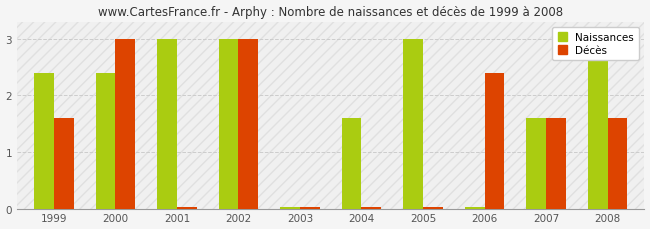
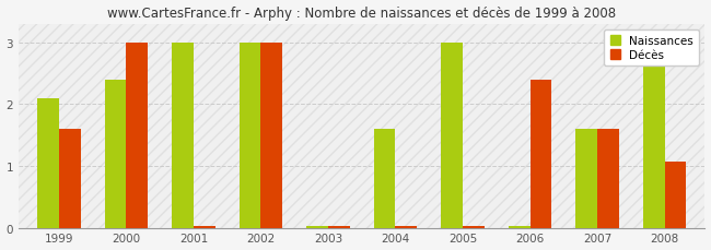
Naissances/1999: 2.40 -> 2.10
Décès/2008: 1.60 -> 1.06
